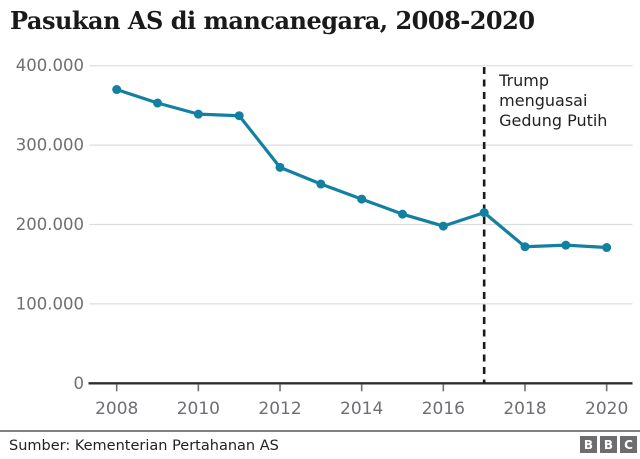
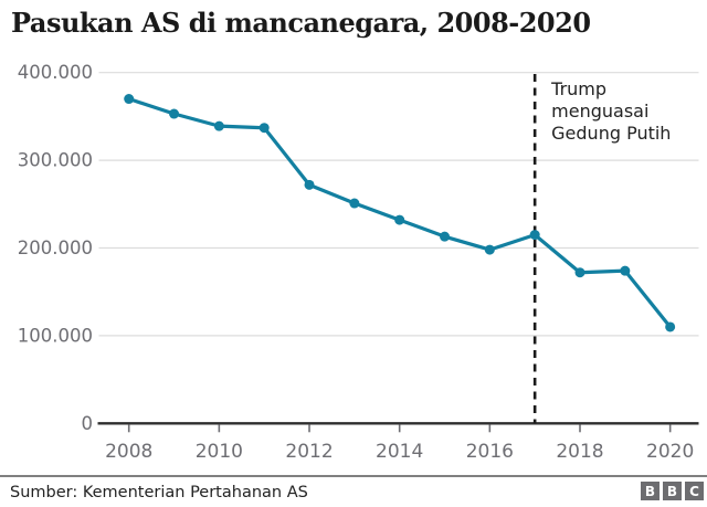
2020: 170000 -> 110000
